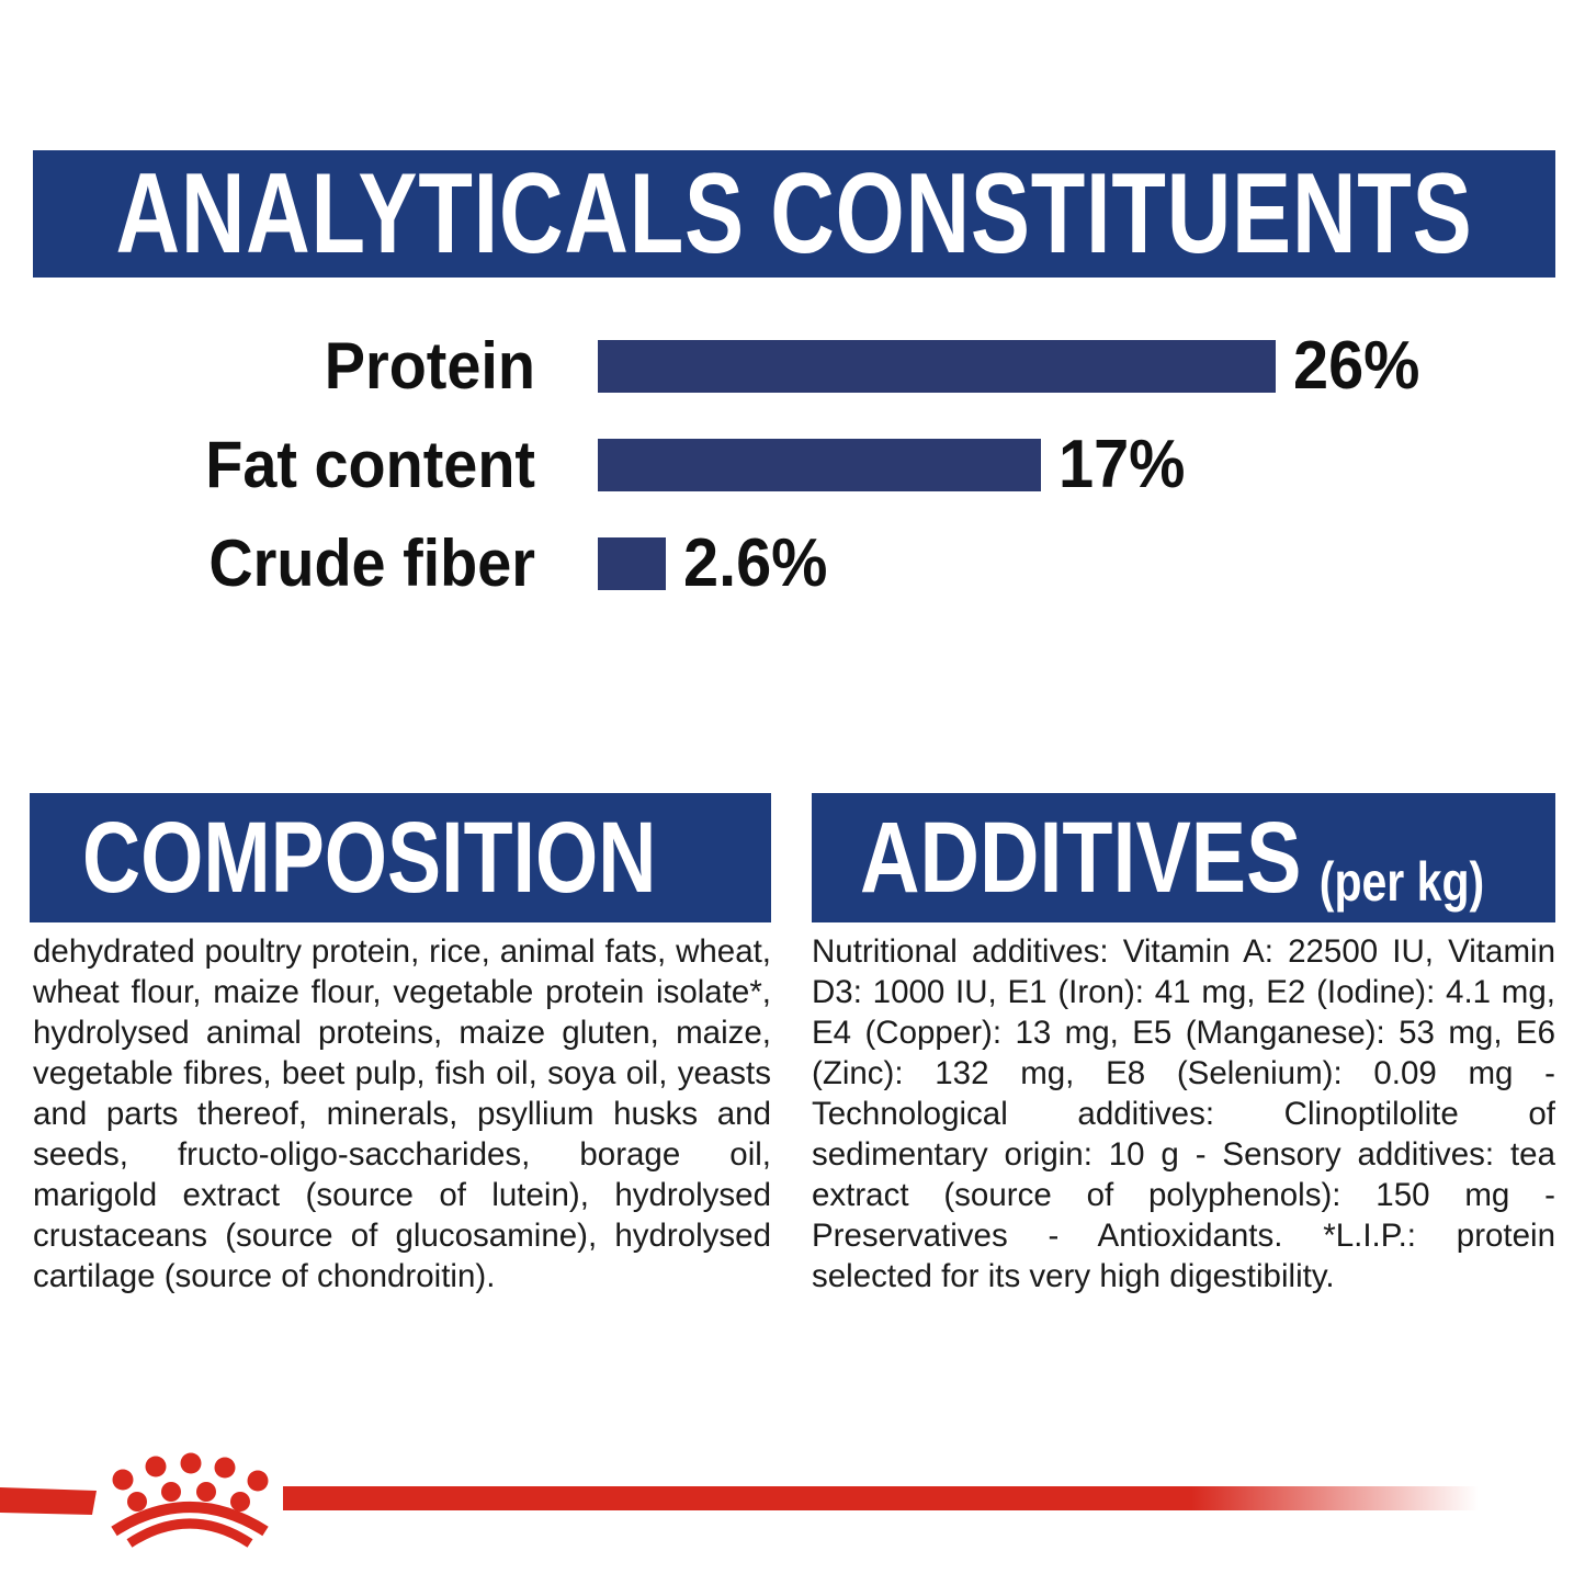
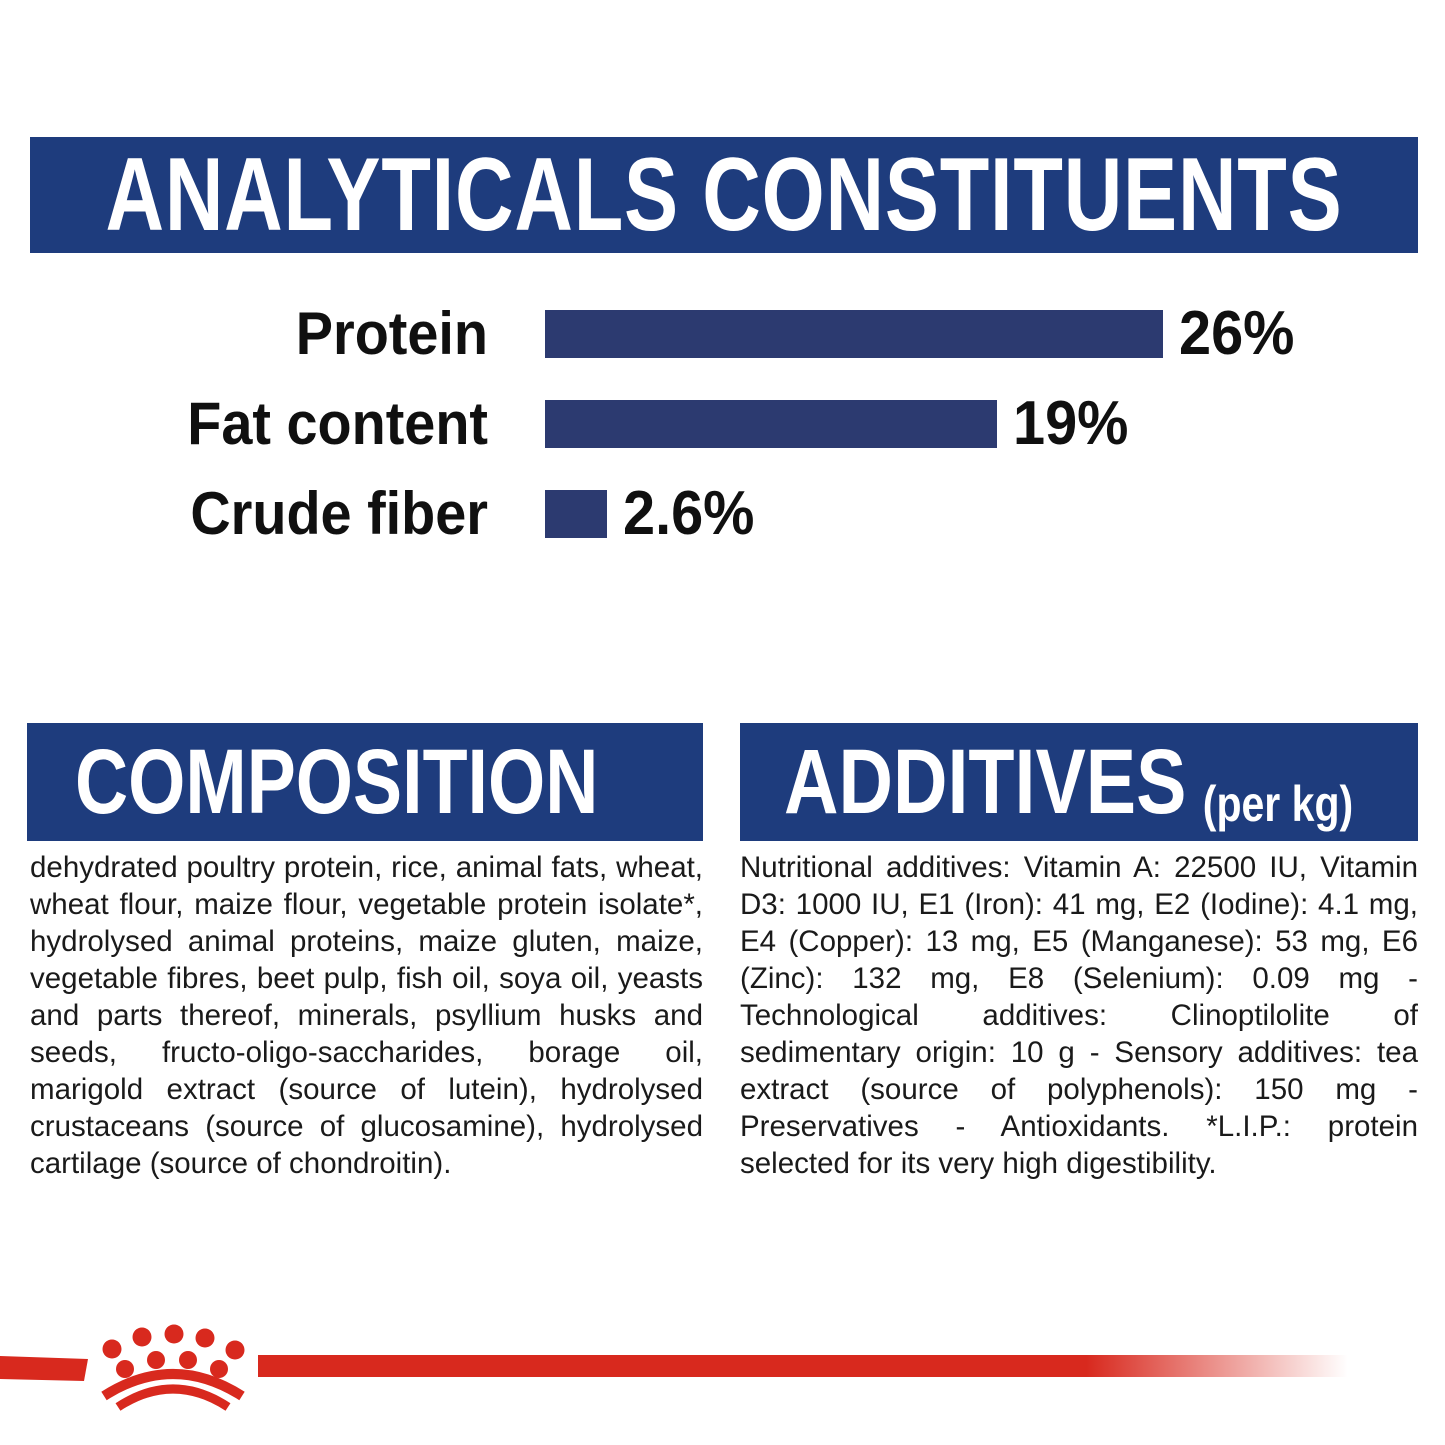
Fat content: 17% -> 19%
